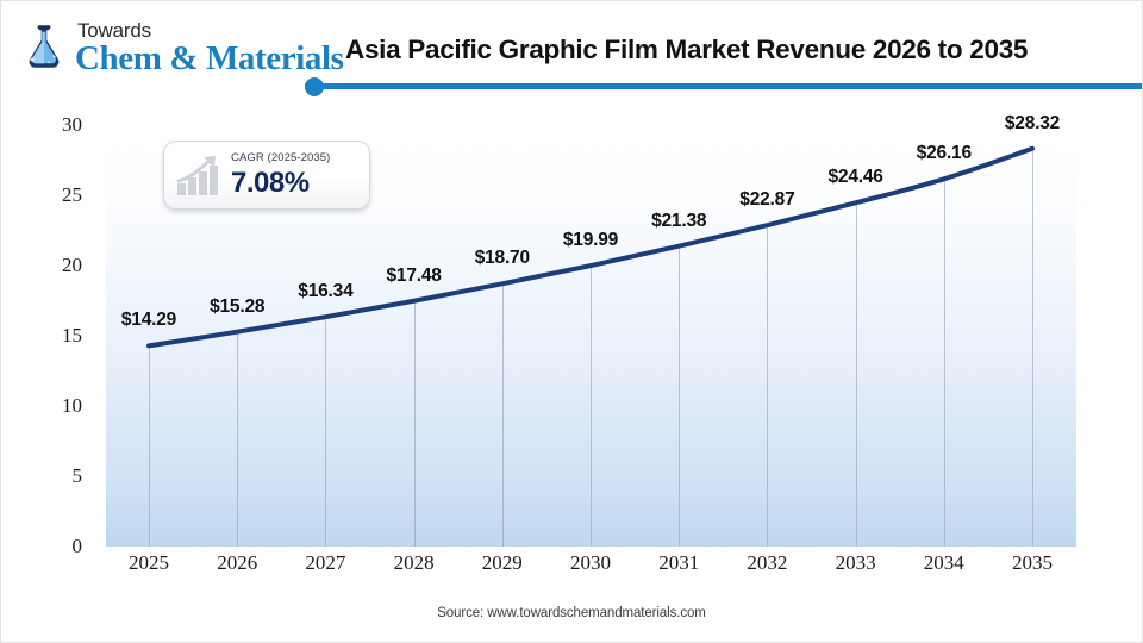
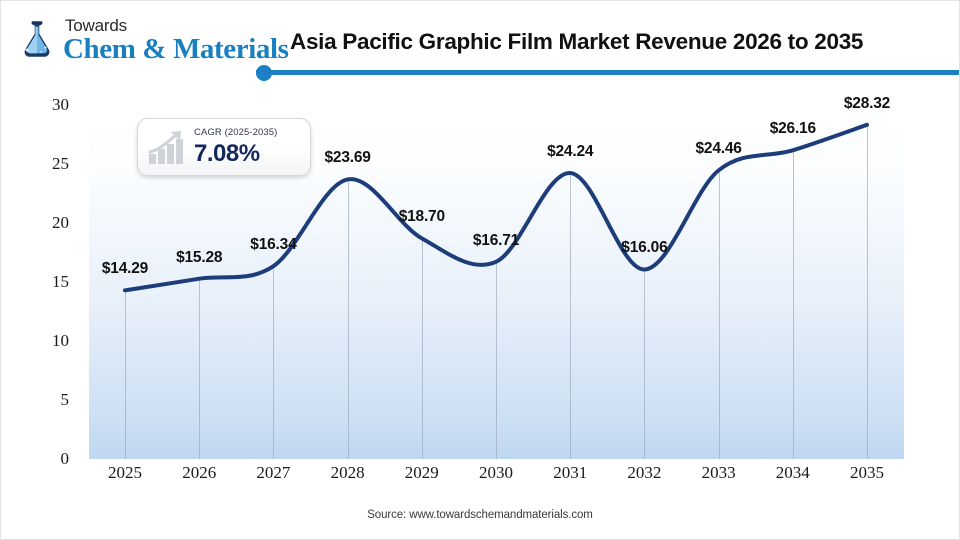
2028: $17.48 -> $23.69
2030: $19.99 -> $16.71
2031: $21.38 -> $24.24
2032: $22.87 -> $16.06
